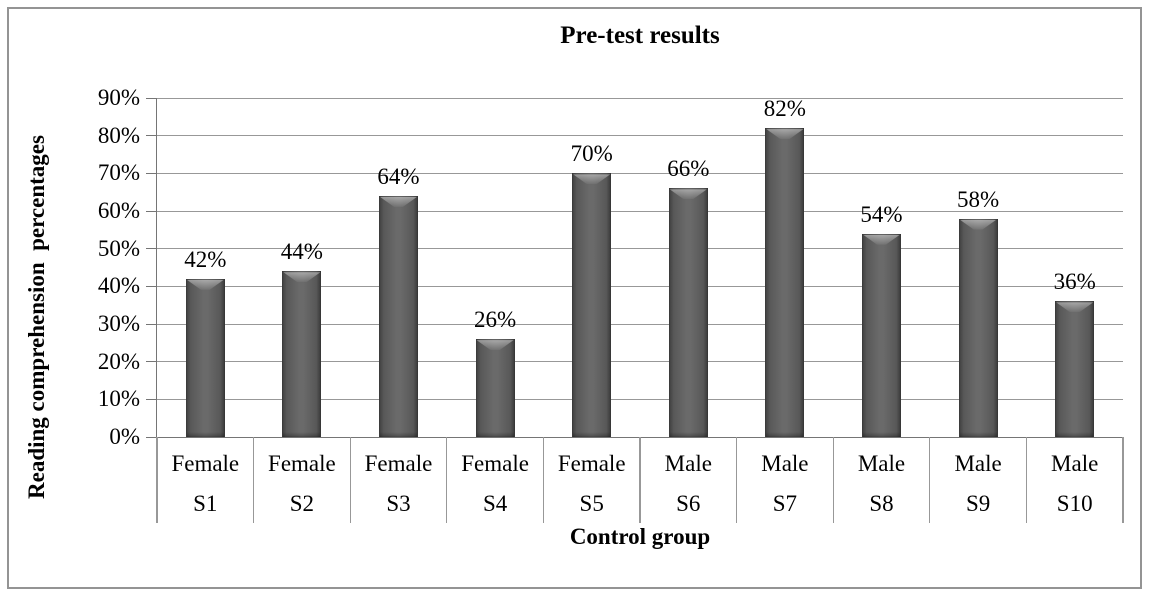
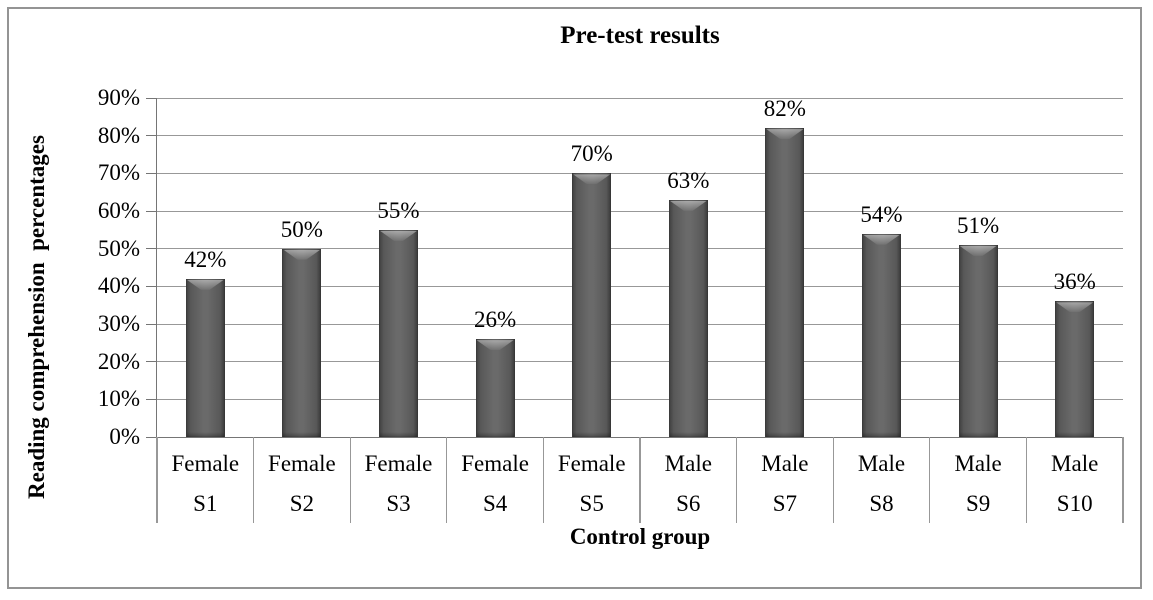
S2: 44% -> 50%
S3: 64% -> 55%
S6: 66% -> 63%
S9: 58% -> 51%
